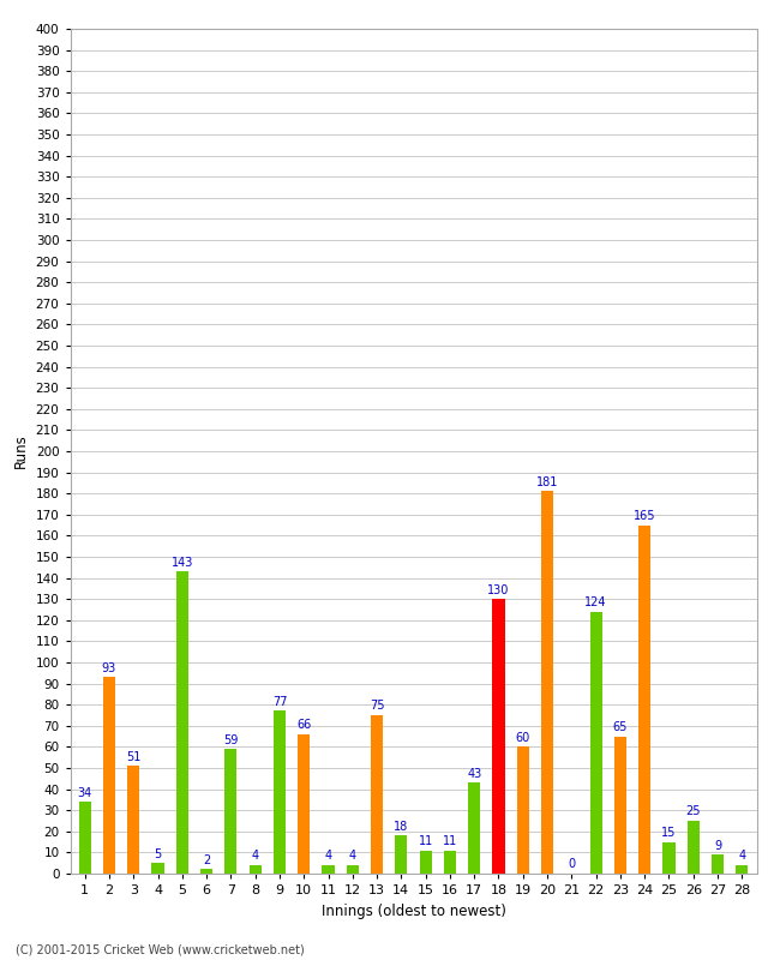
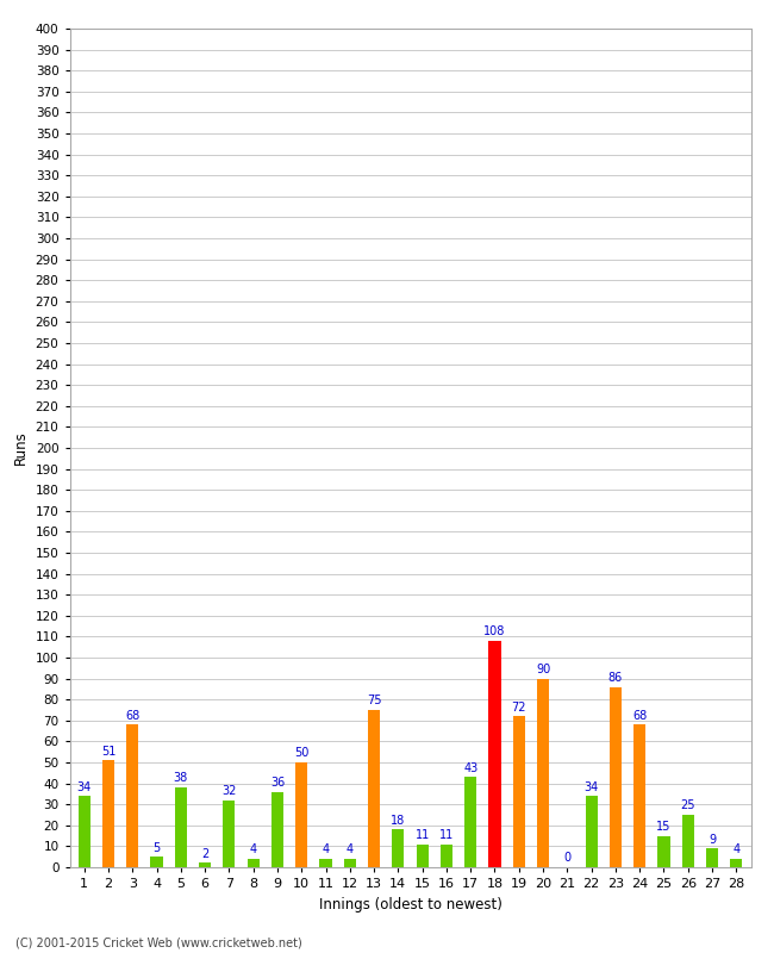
2: 93 -> 51
3: 51 -> 68
5: 143 -> 38
7: 59 -> 32
9: 77 -> 36
10: 66 -> 50
18: 130 -> 108
19: 60 -> 72
20: 181 -> 90
22: 124 -> 34
23: 65 -> 86
24: 165 -> 68
